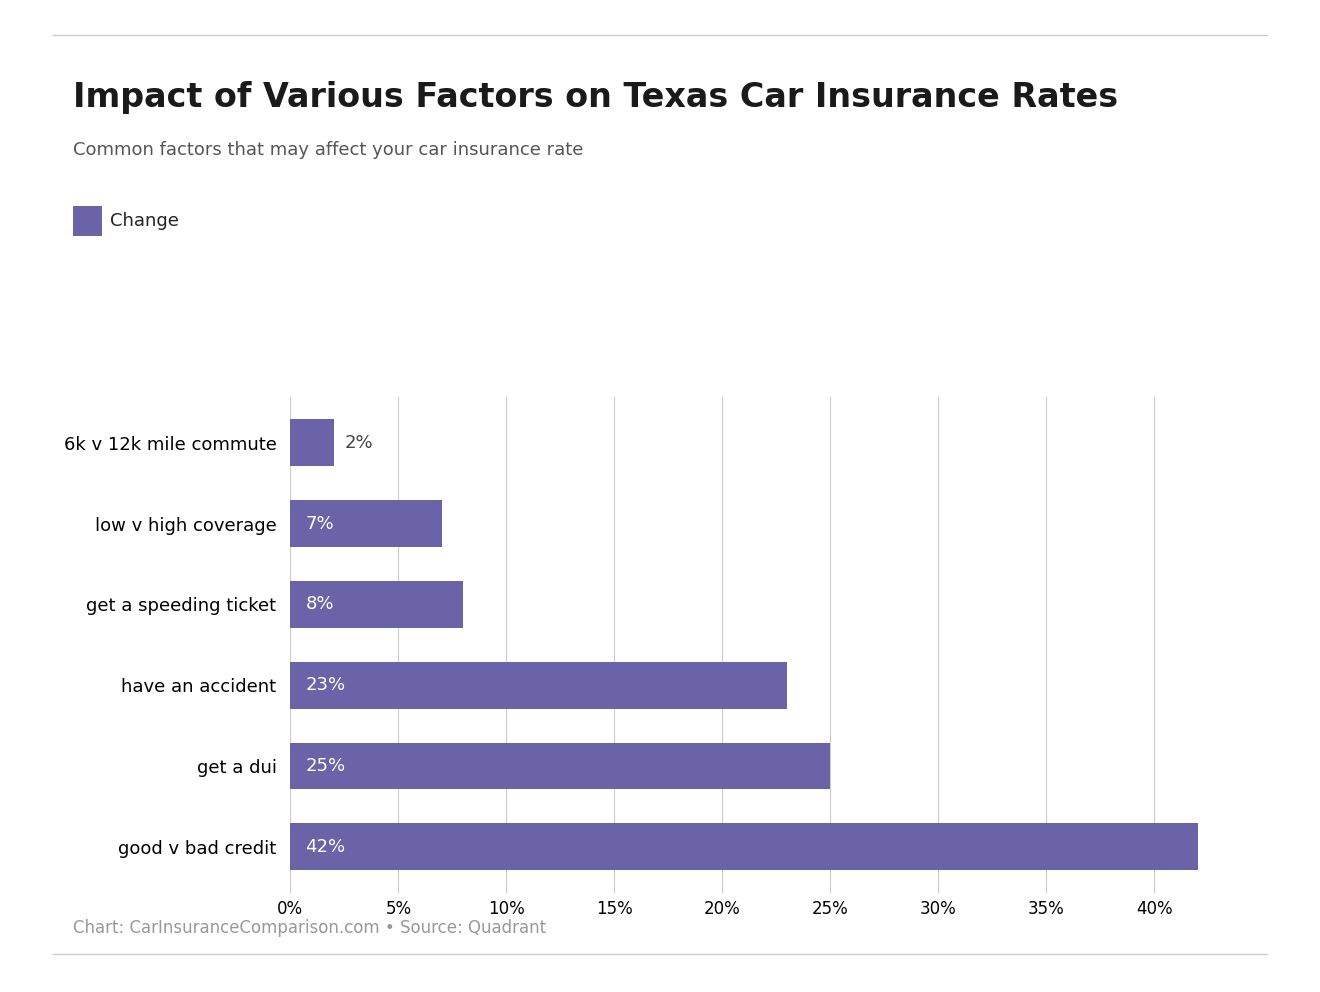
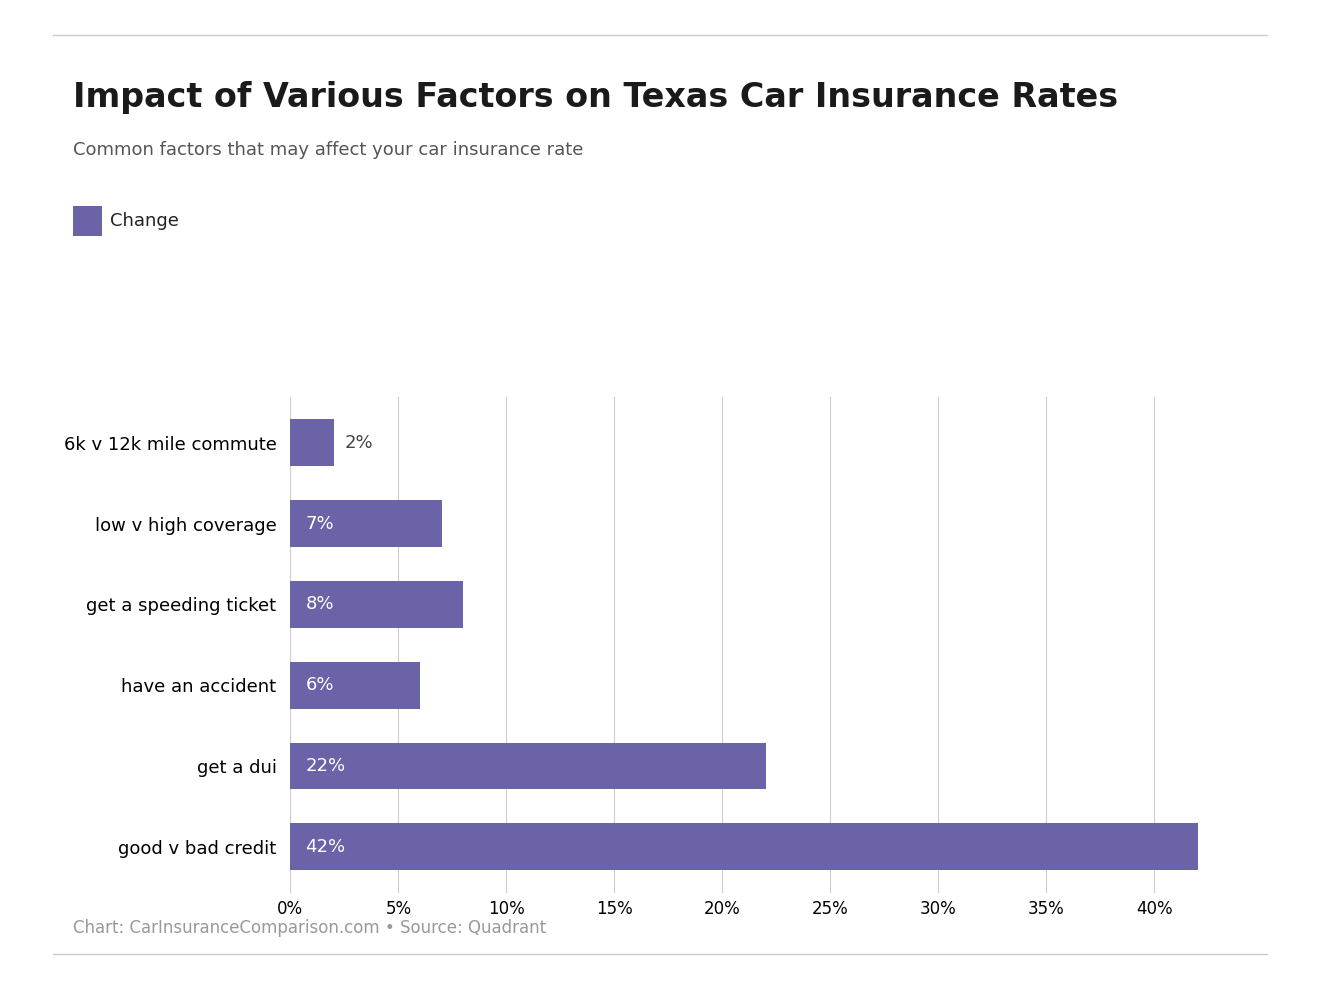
have an accident: 23% -> 6%
get a dui: 25% -> 22%
